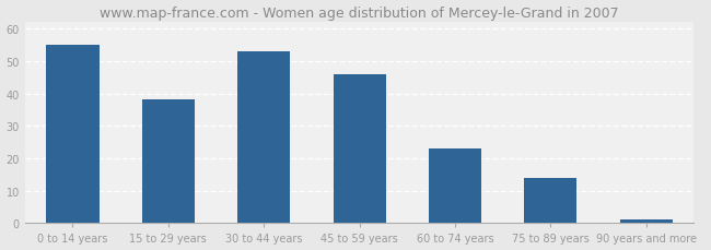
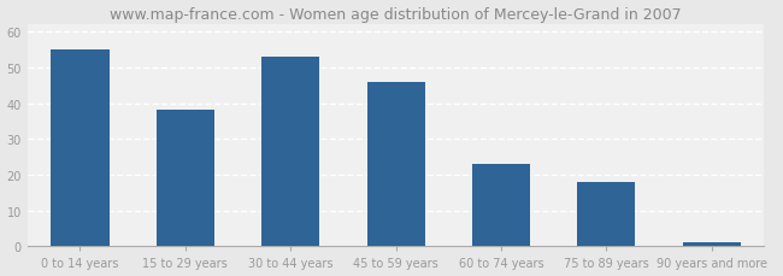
75 to 89 years: 14 -> 18
